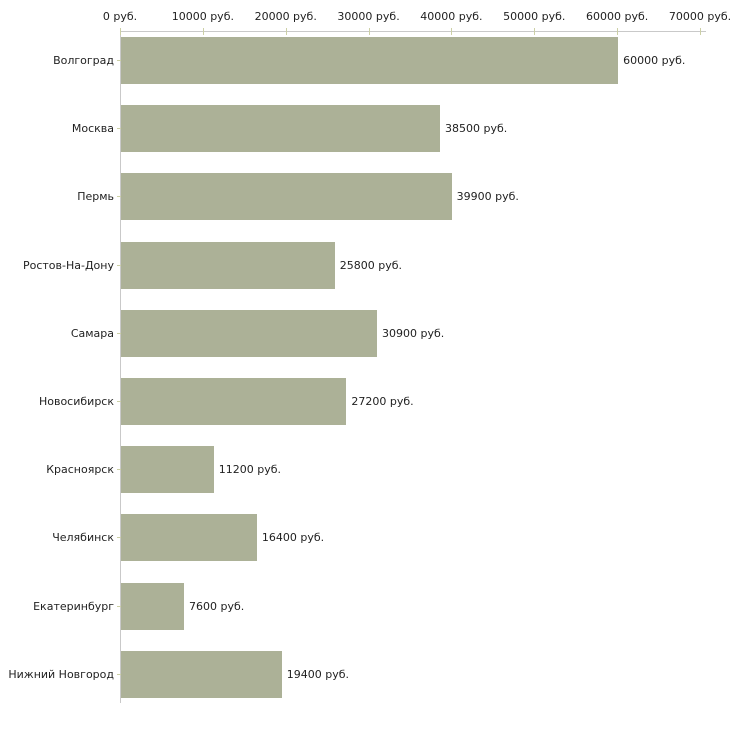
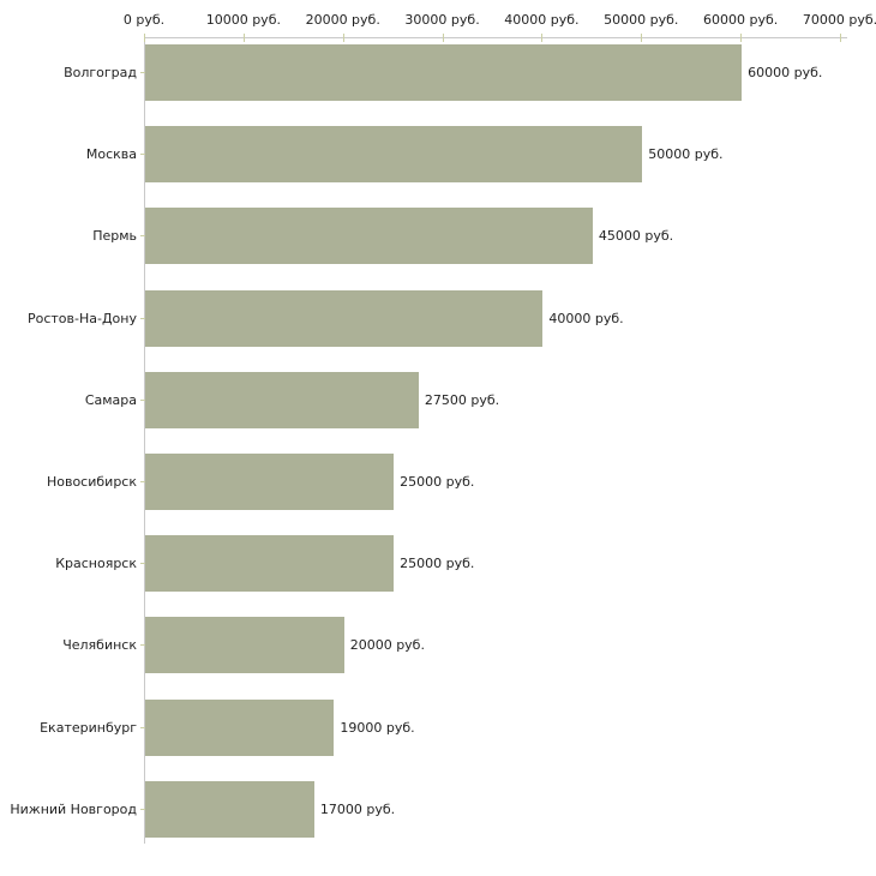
Москва: 38500 -> 50000
Пермь: 39900 -> 45000
Ростов-На-Дону: 25800 -> 40000
Самара: 30900 -> 27500
Новосибирск: 27200 -> 25000
Красноярск: 11200 -> 25000
Челябинск: 16400 -> 20000
Екатеринбург: 7600 -> 19000
Нижний Новгород: 19400 -> 17000
